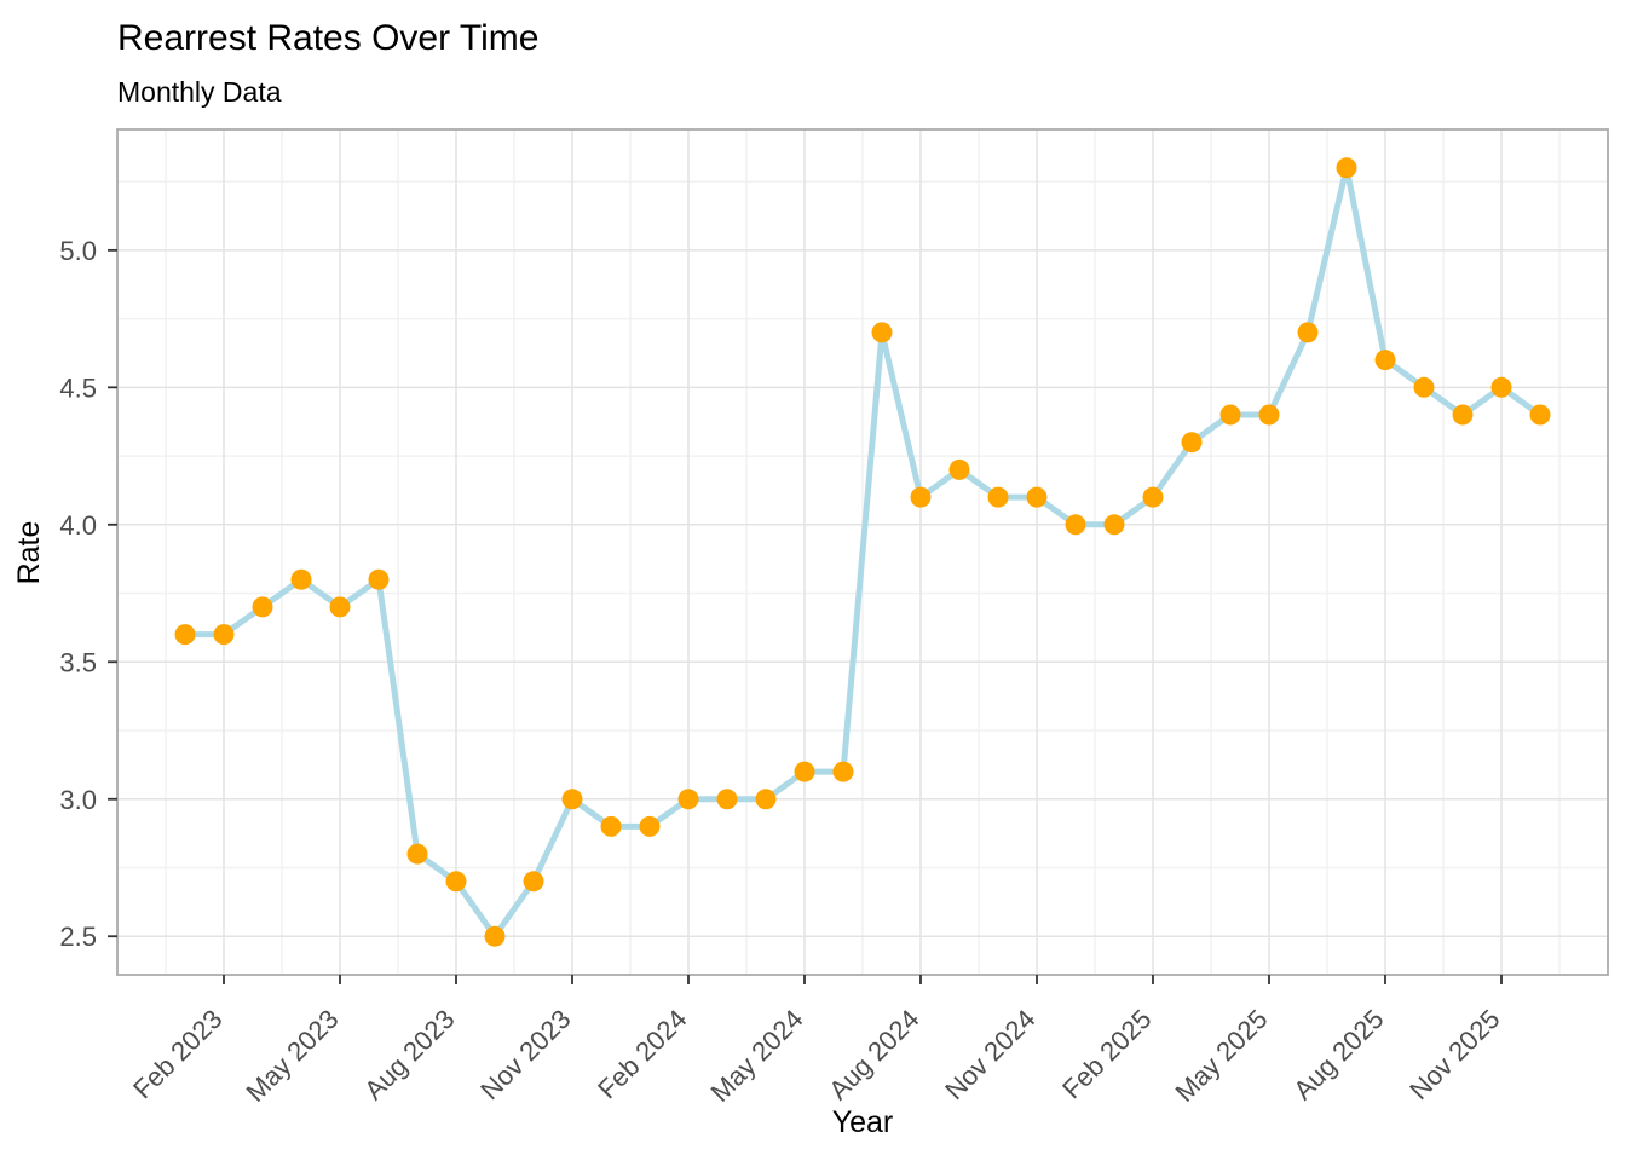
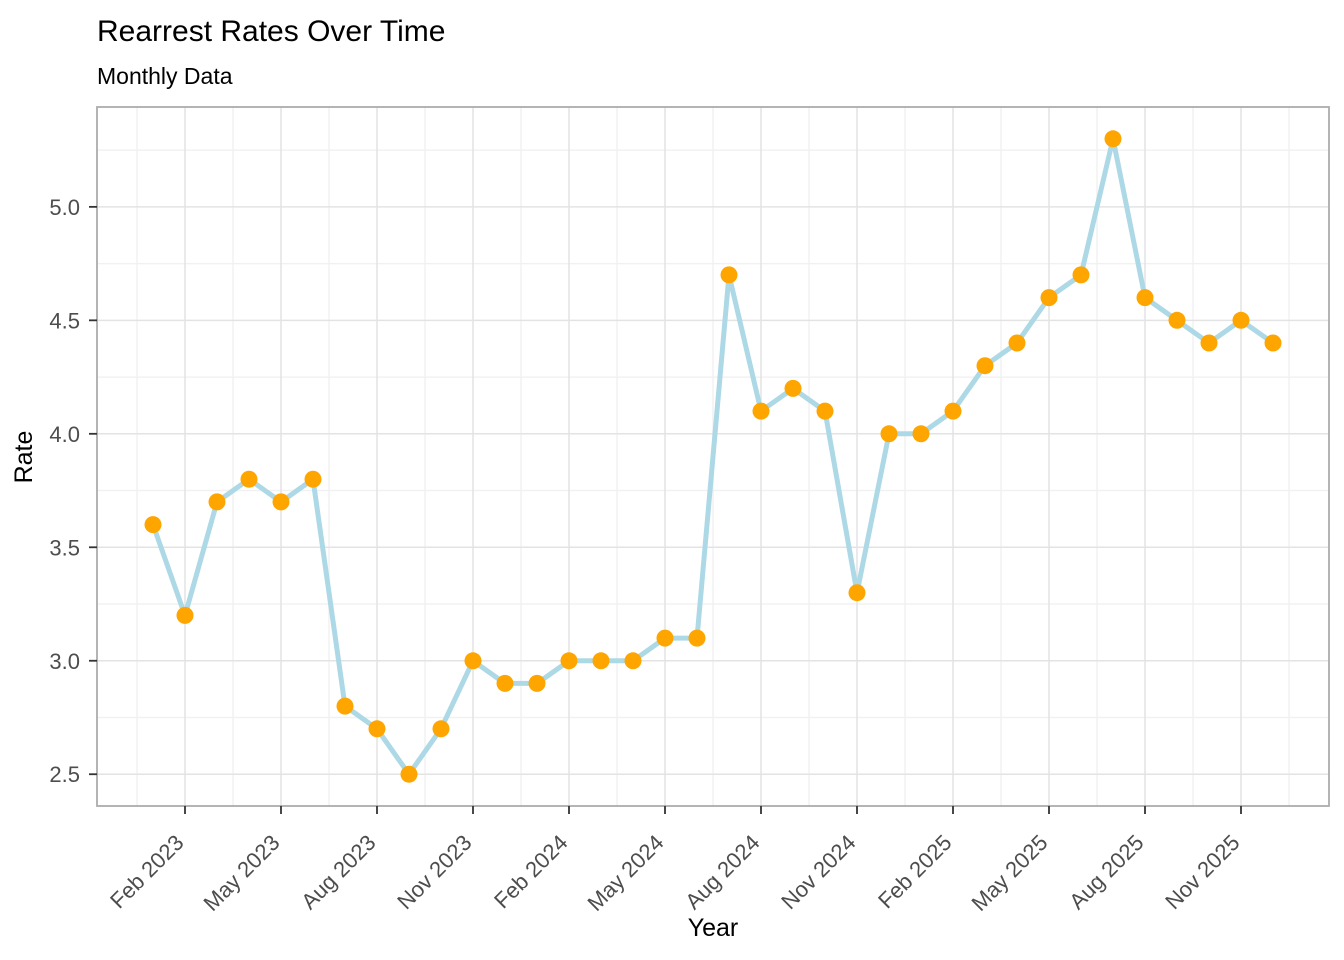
Feb 2023: 3.6 -> 3.2
Nov 2024: 4.1 -> 3.3
May 2025: 4.4 -> 4.6
